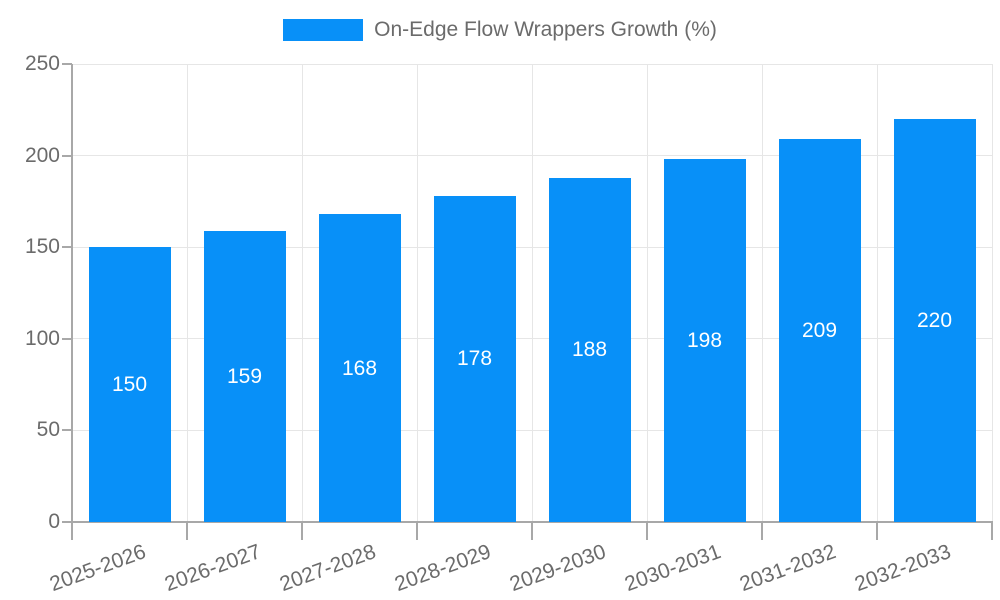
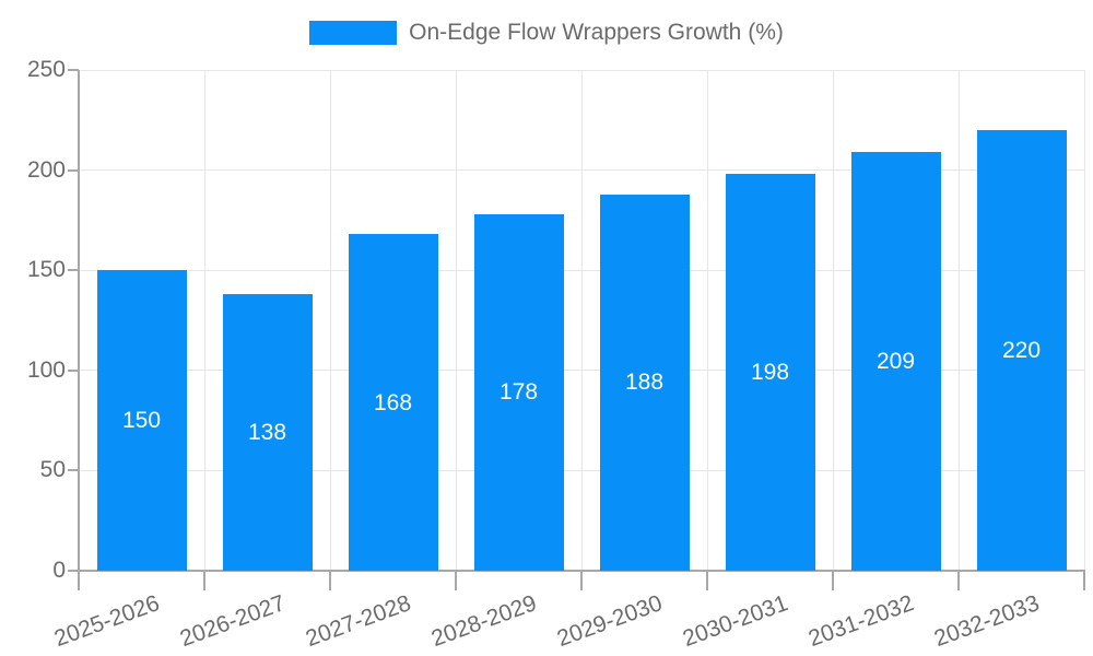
2026-2027: 159 -> 138
